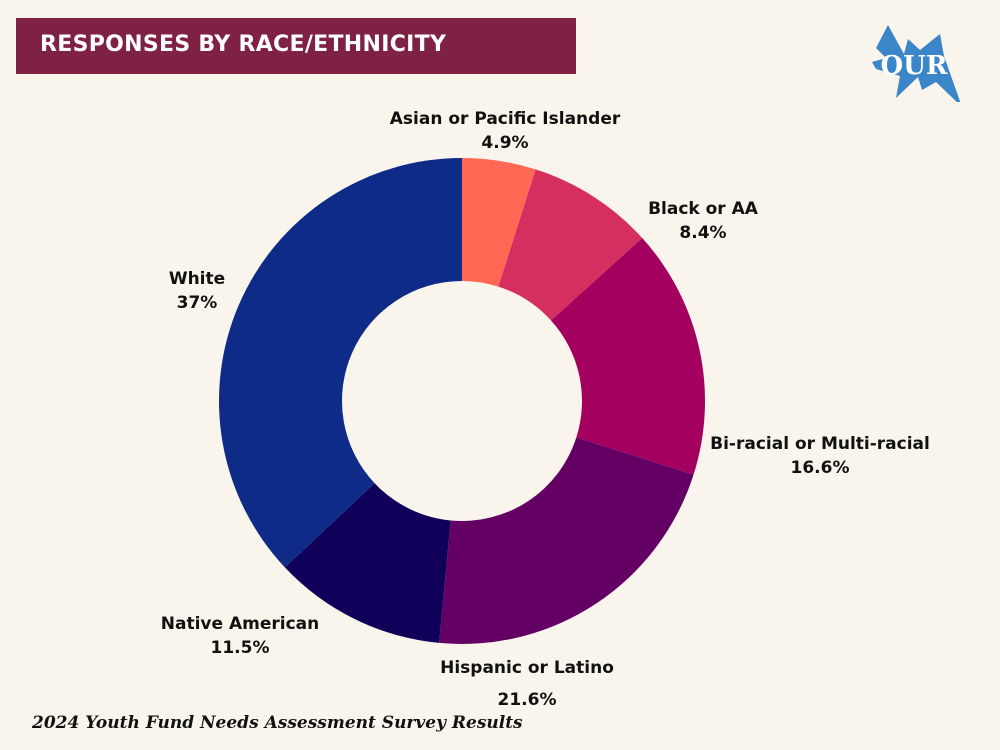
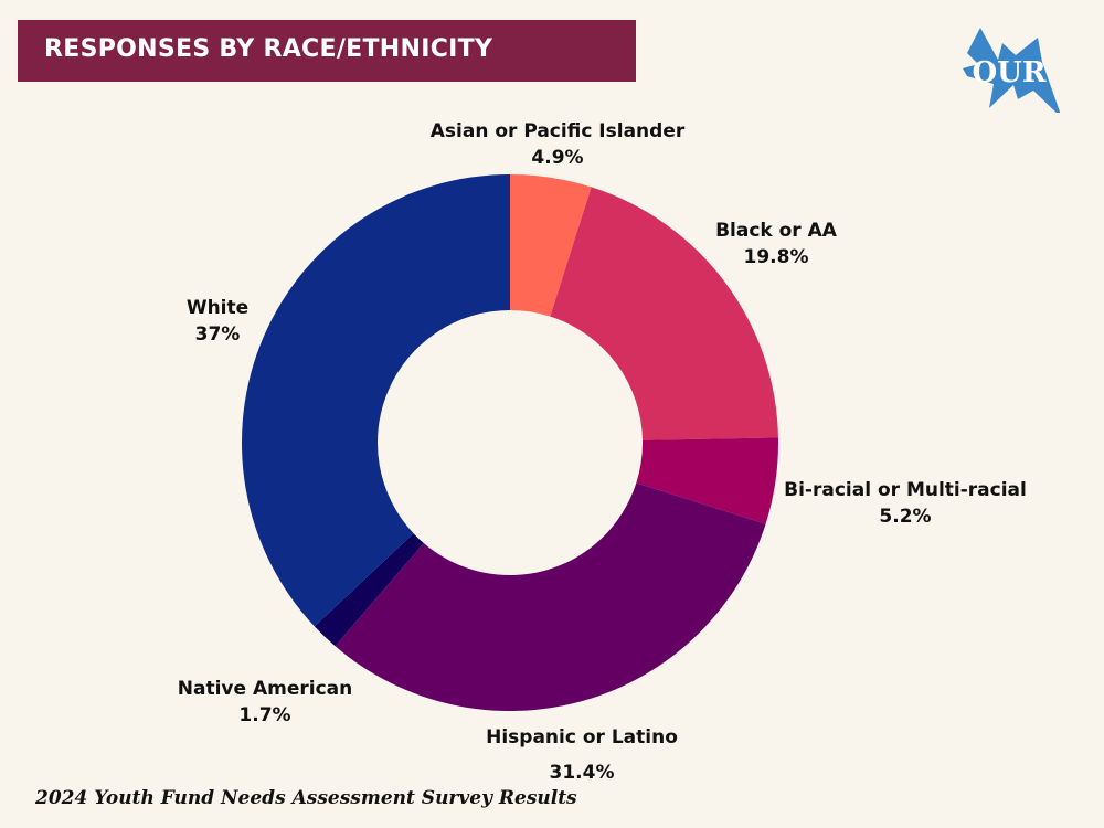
Black or AA: 8.4% -> 19.8%
Bi-racial or Multi-racial: 16.6% -> 5.2%
Hispanic or Latino: 21.6% -> 31.4%
Native American: 11.5% -> 1.7%
